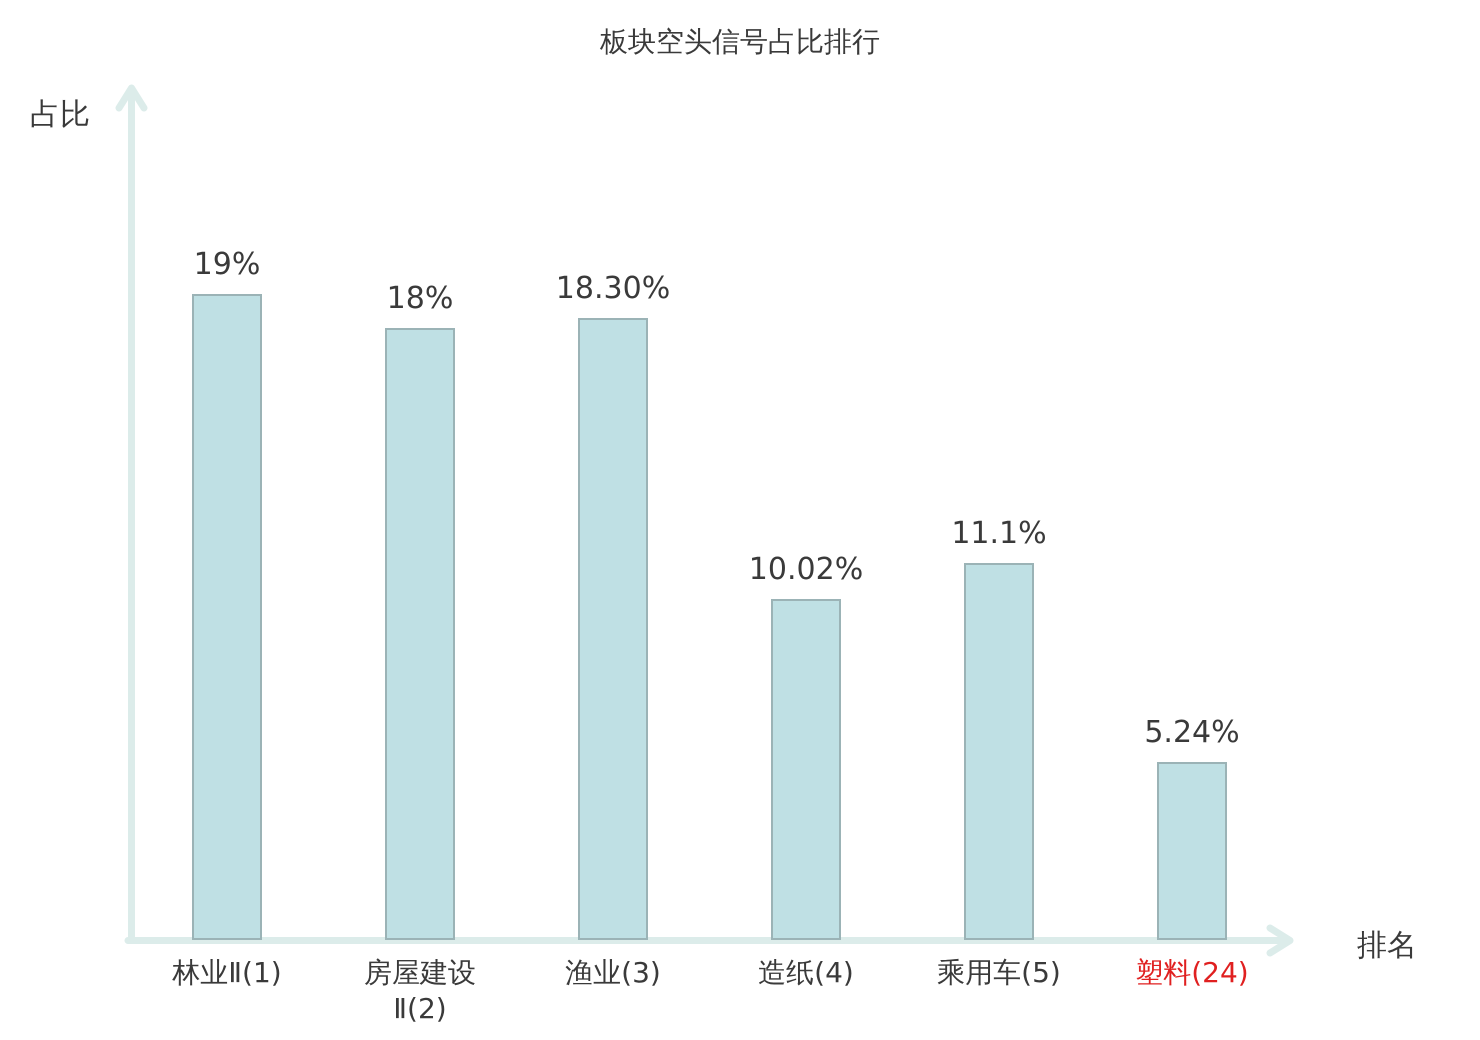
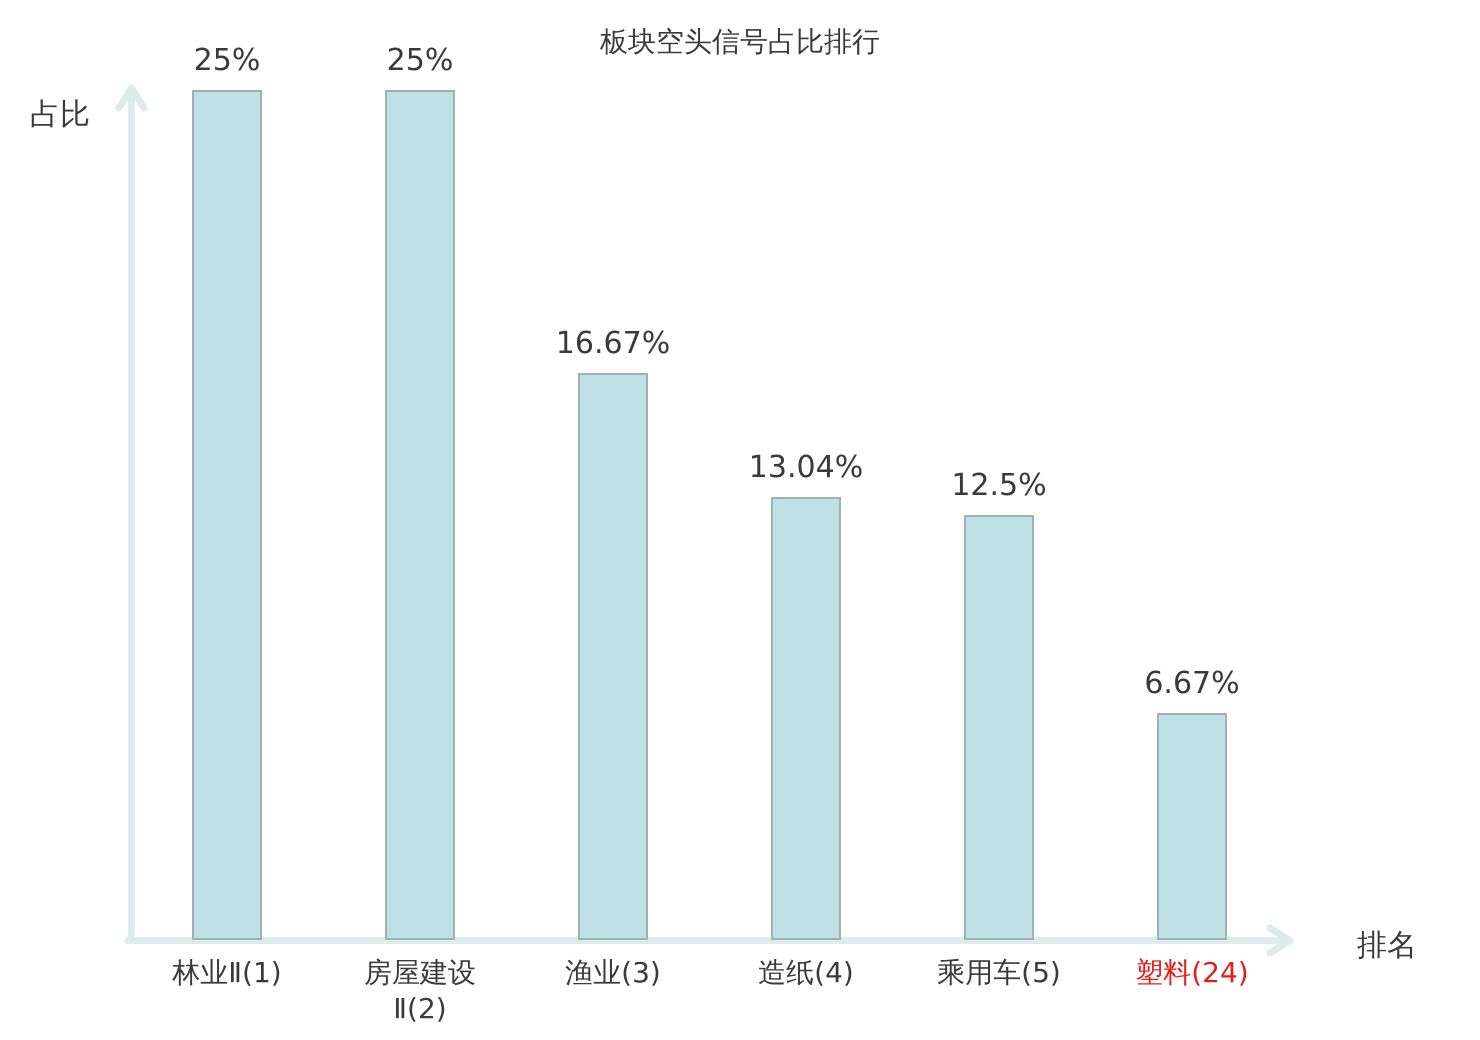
林业Ⅱ(1): 19% -> 25%
房屋建设Ⅱ(2): 18% -> 25%
渔业(3): 18.30% -> 16.67%
造纸(4): 10.02% -> 13.04%
乘用车(5): 11.1% -> 12.5%
塑料(24): 5.24% -> 6.67%
